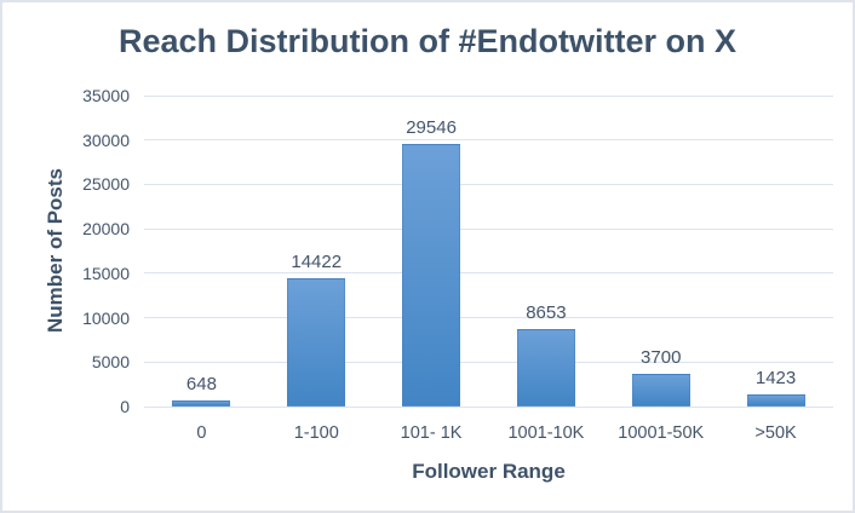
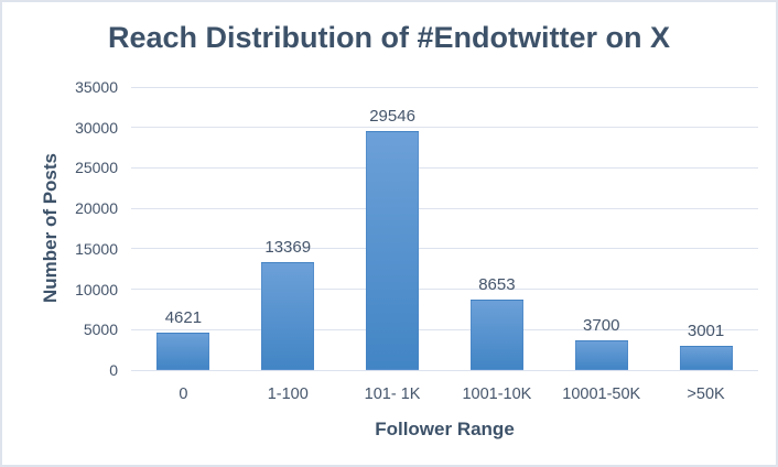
0: 648 -> 4621
1-100: 14422 -> 13369
>50K: 1423 -> 3001
